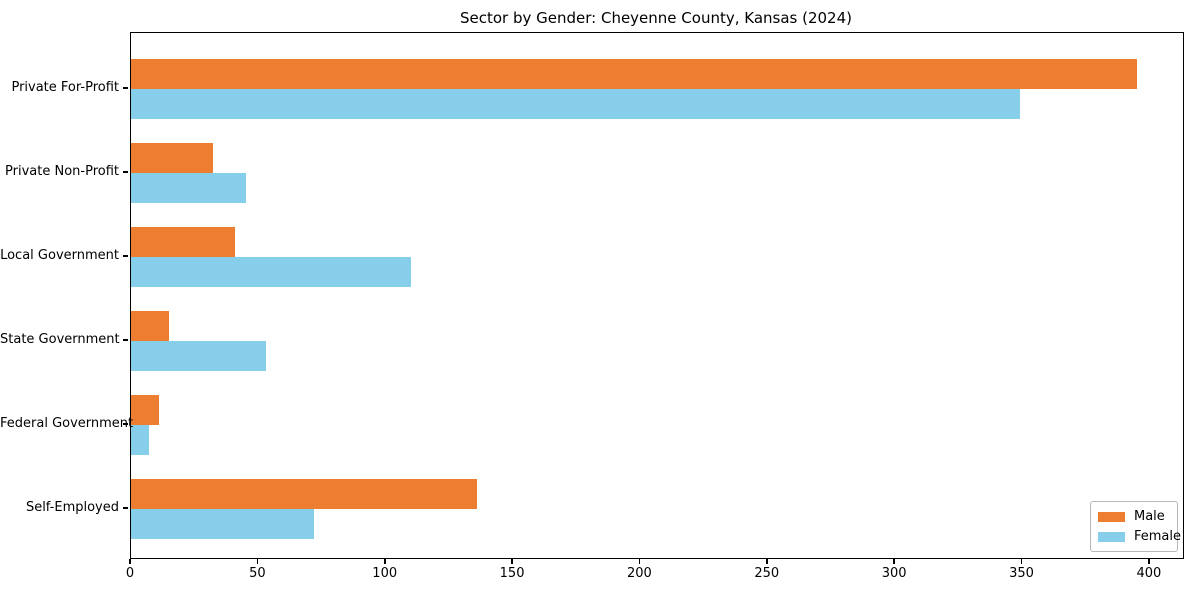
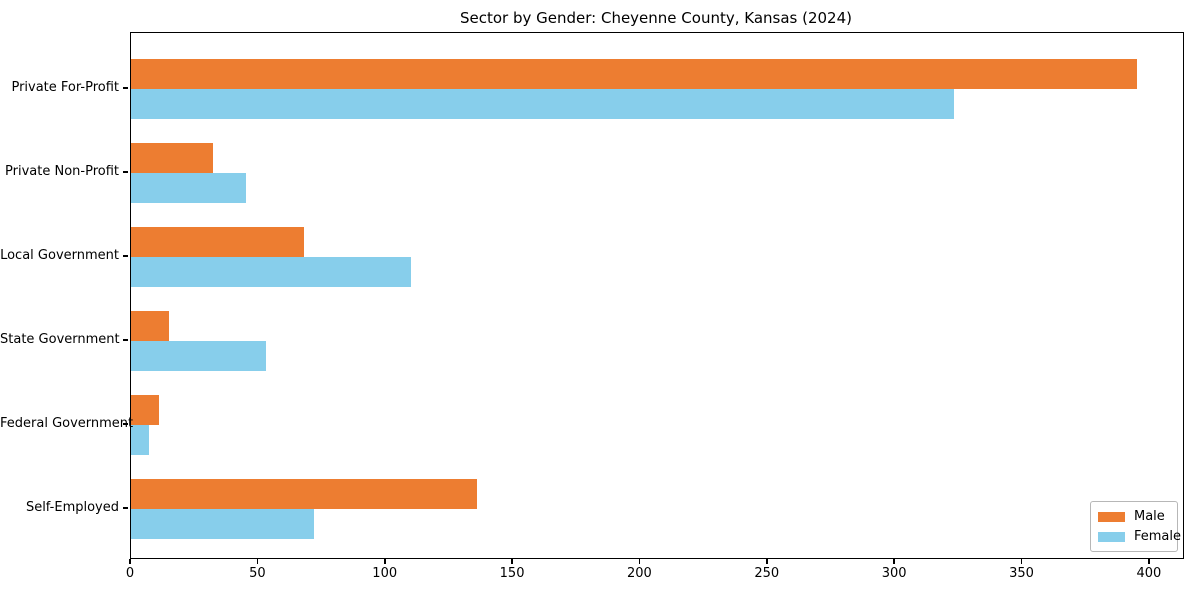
Female/Private For-Profit: 349 -> 323
Male/Local Government: 41 -> 68
